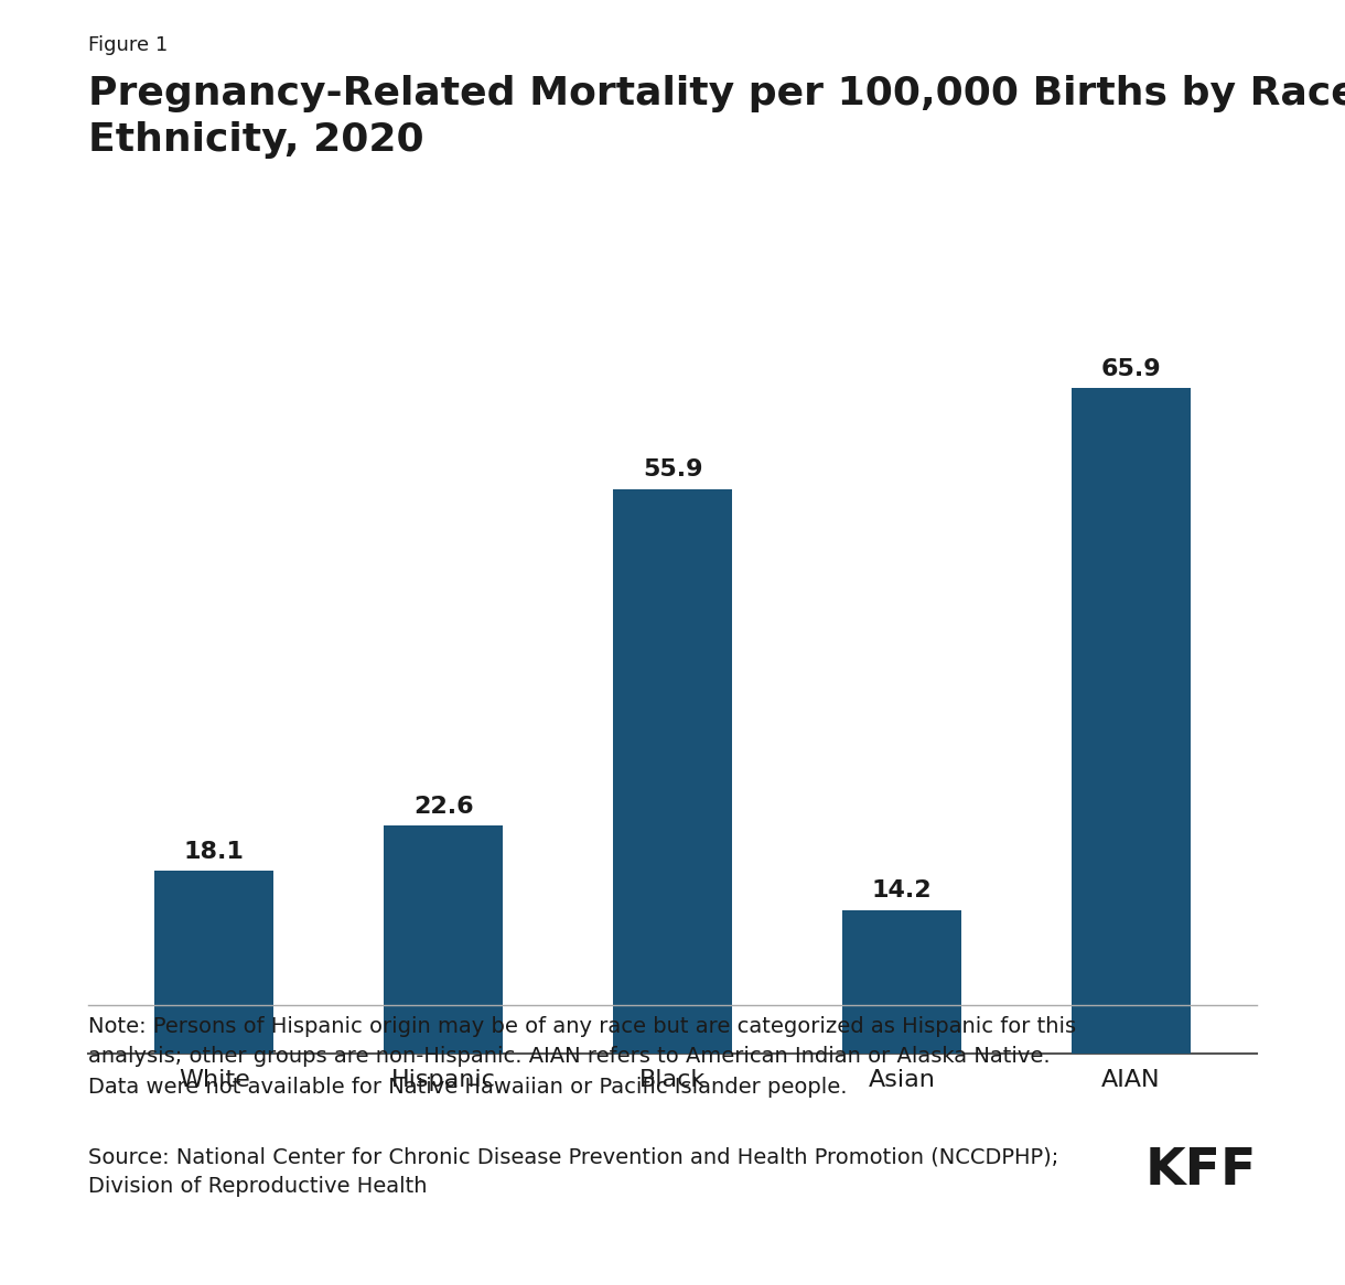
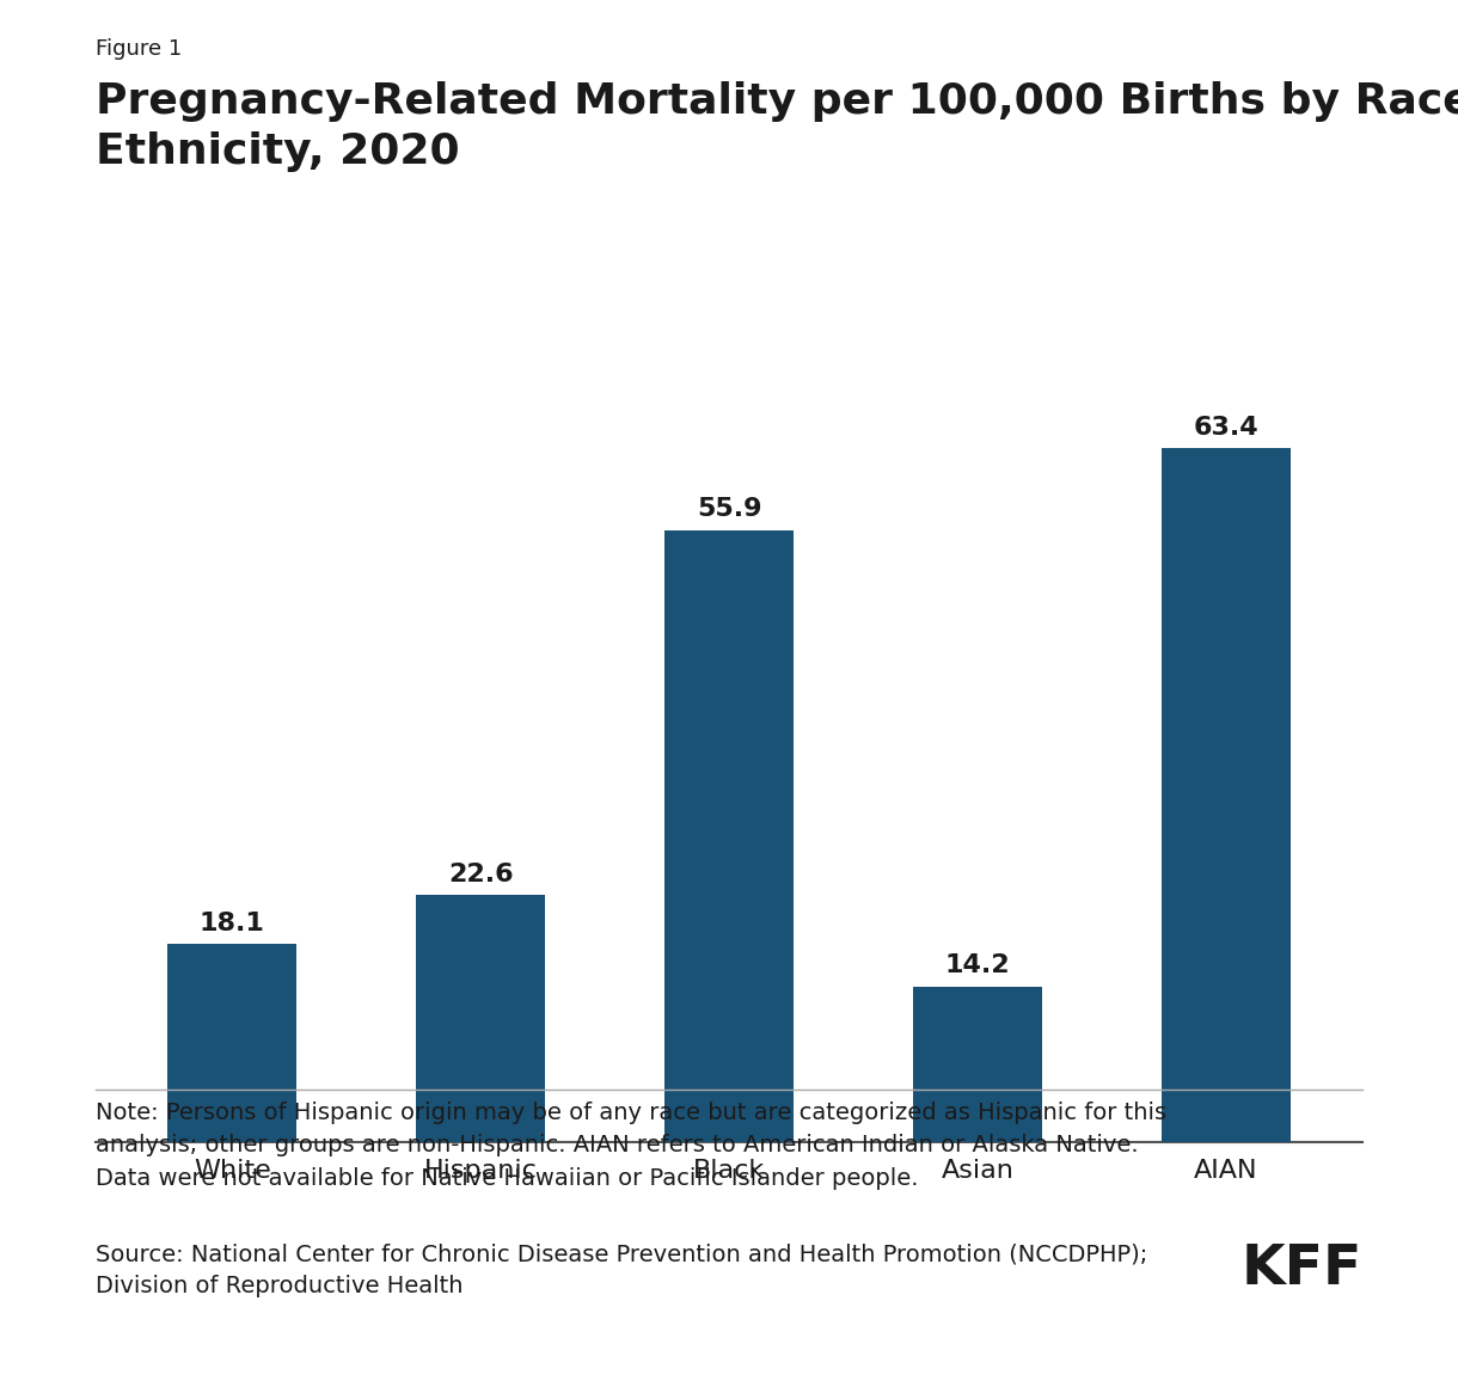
AIAN: 65.9 -> 63.4
